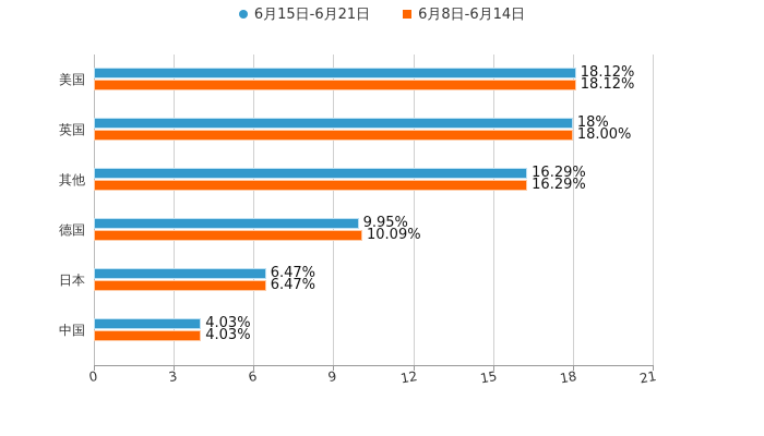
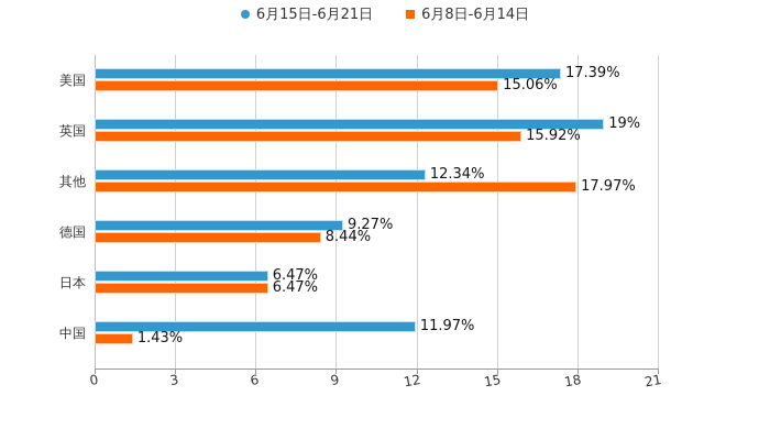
6月15日-6月21日/美国: 18.12% -> 17.39%
6月8日-6月14日/美国: 18.12% -> 15.06%
6月15日-6月21日/英国: 18% -> 19%
6月8日-6月14日/英国: 18.00% -> 15.92%
6月15日-6月21日/其他: 16.29% -> 12.34%
6月8日-6月14日/其他: 16.29% -> 17.97%
6月15日-6月21日/德国: 9.95% -> 9.27%
6月8日-6月14日/德国: 10.09% -> 8.44%
6月15日-6月21日/中国: 4.03% -> 11.97%
6月8日-6月14日/中国: 4.03% -> 1.43%
